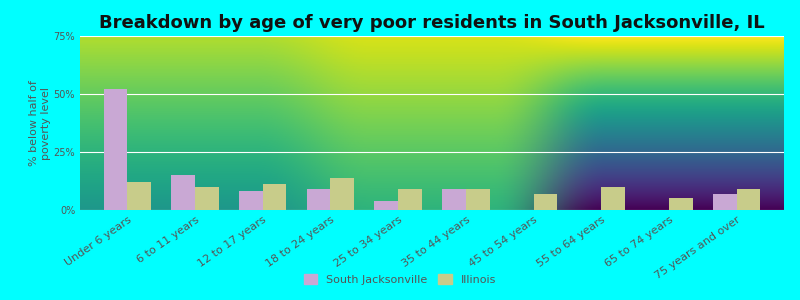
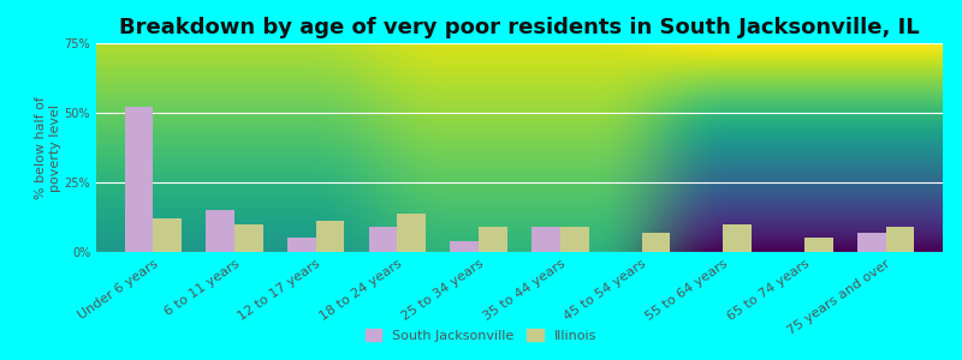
South Jacksonville/12 to 17 years: 8% -> 5%
